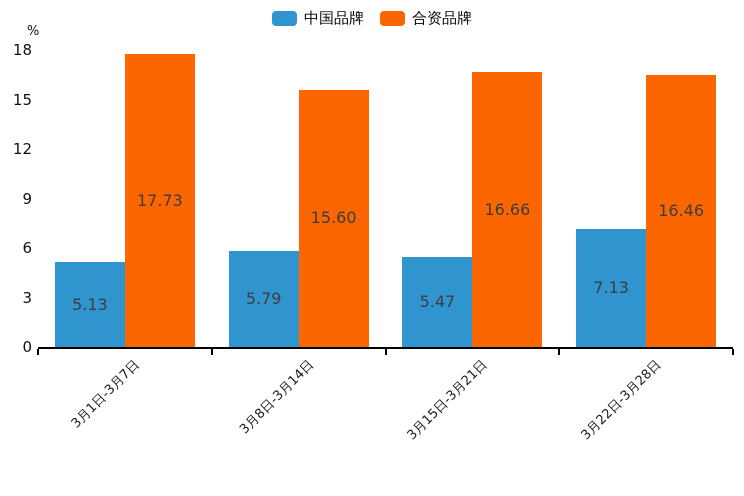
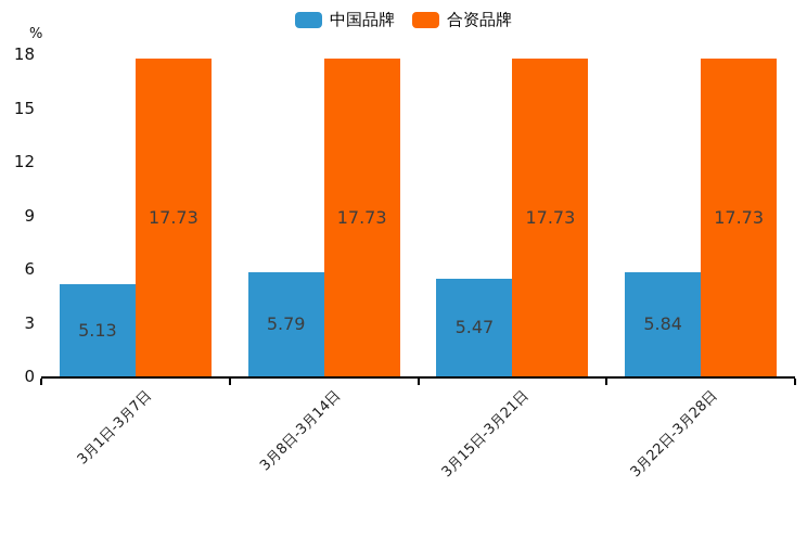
合资品牌/3月8日-3月14日: 15.60 -> 17.73
合资品牌/3月15日-3月21日: 16.66 -> 17.73
中国品牌/3月22日-3月28日: 7.13 -> 5.84
合资品牌/3月22日-3月28日: 16.46 -> 17.73
